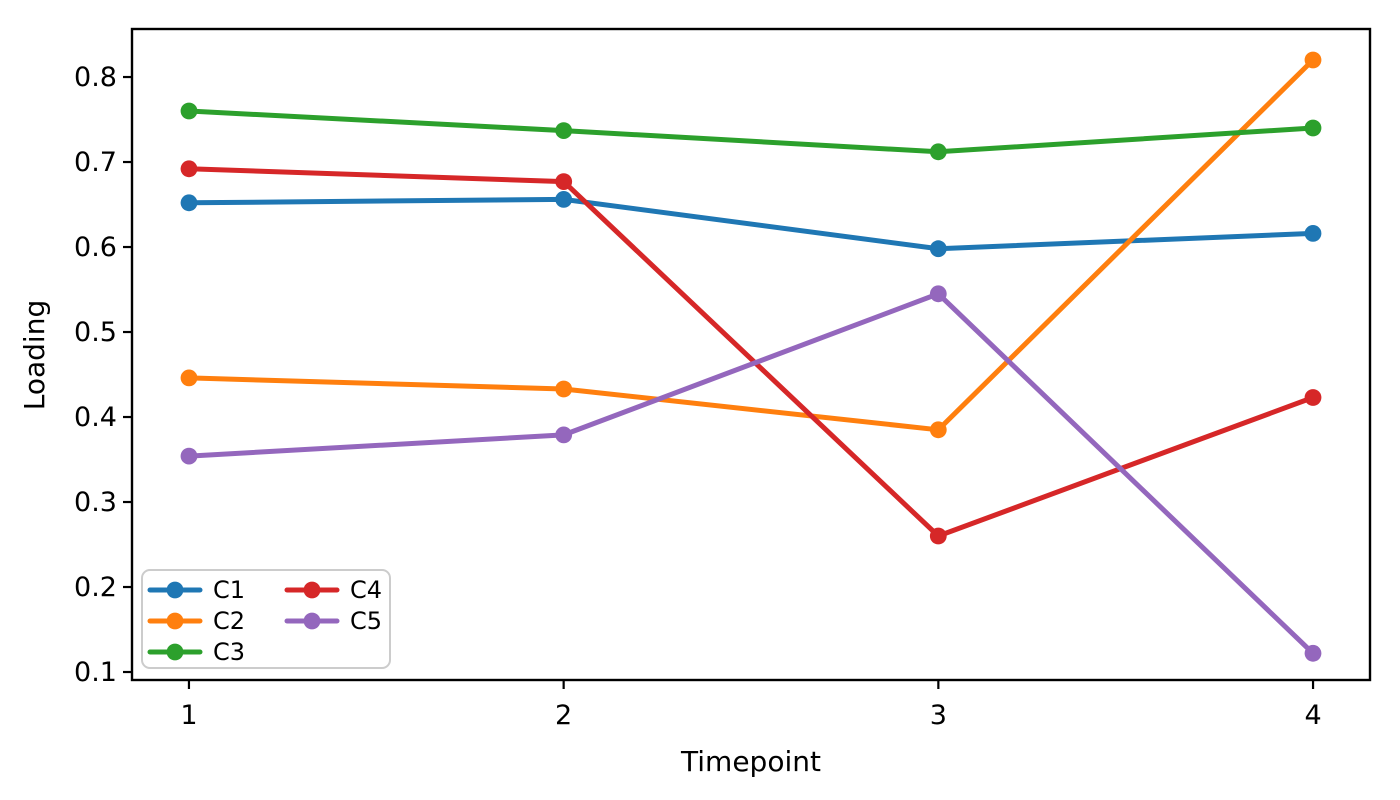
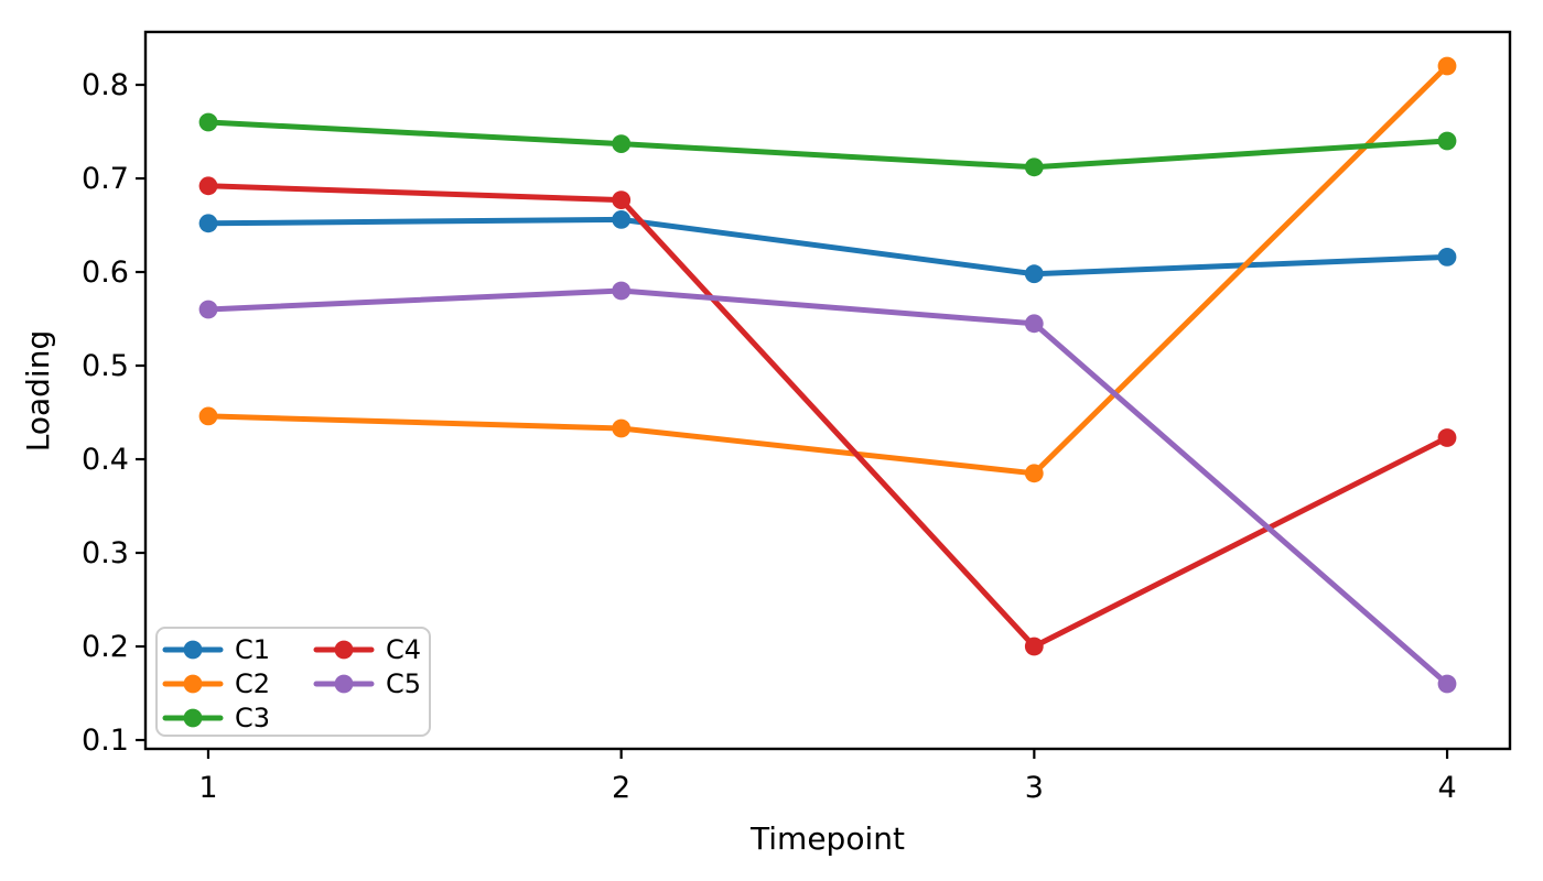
C5/1: 0.35 -> 0.56
C5/2: 0.38 -> 0.58
C4/3: 0.26 -> 0.20
C5/4: 0.12 -> 0.16
